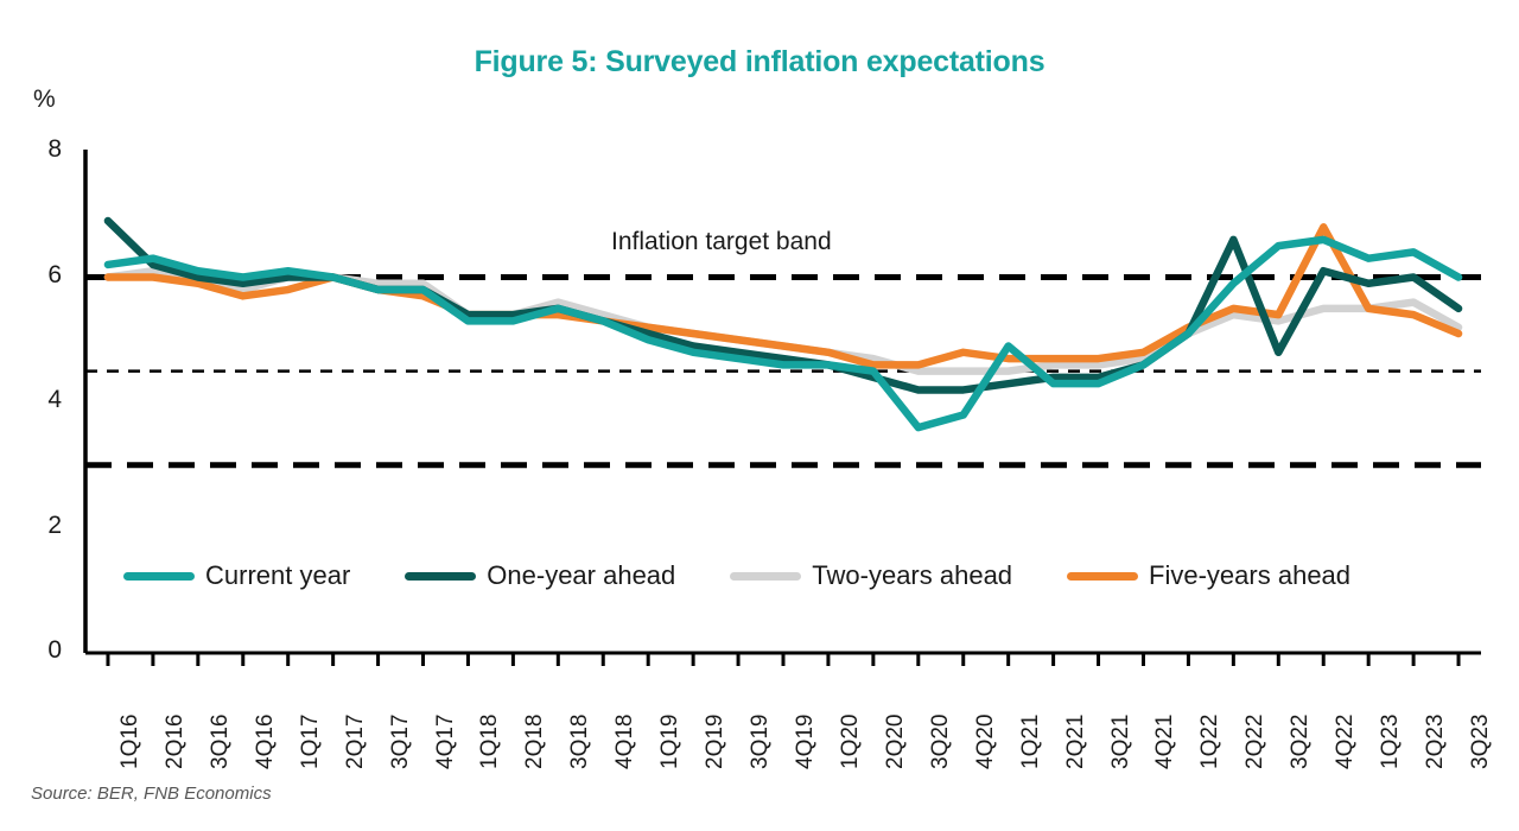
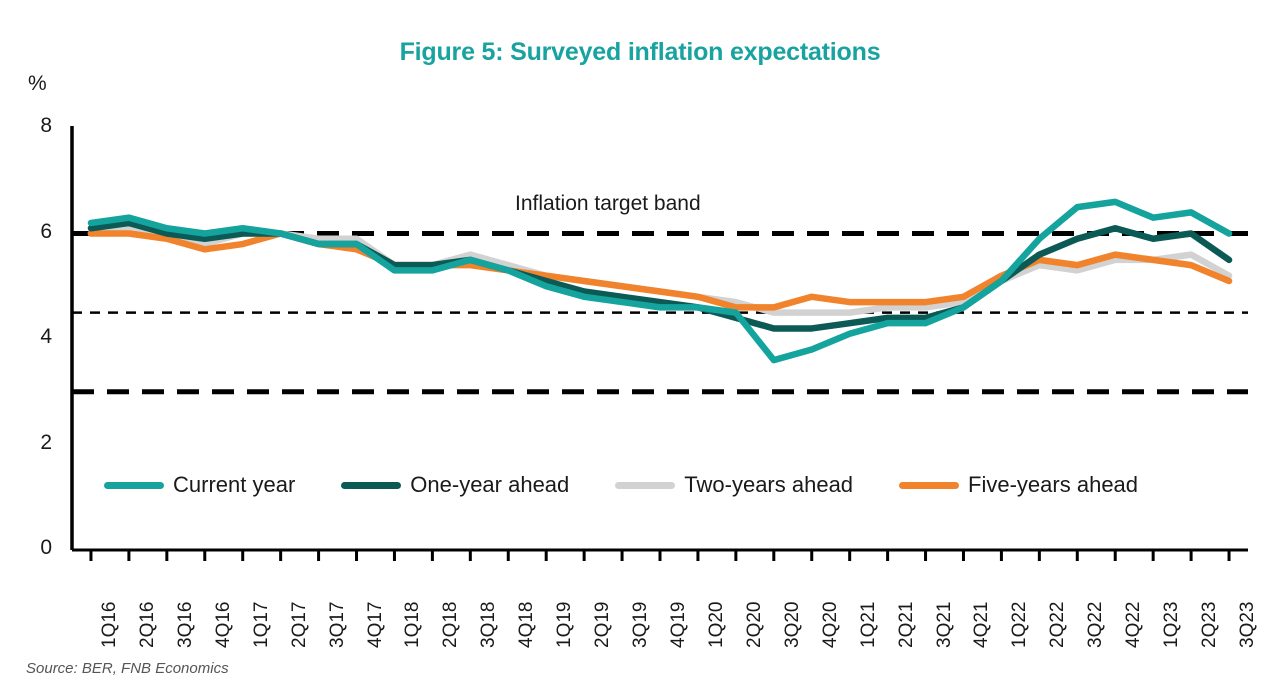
One-year ahead/1Q16: 6.9 -> 6.1
Current year/1Q21: 4.9 -> 4.1
One-year ahead/2Q22: 6.6 -> 5.6
One-year ahead/3Q22: 4.8 -> 5.9
Five-years ahead/4Q22: 6.8 -> 5.6
